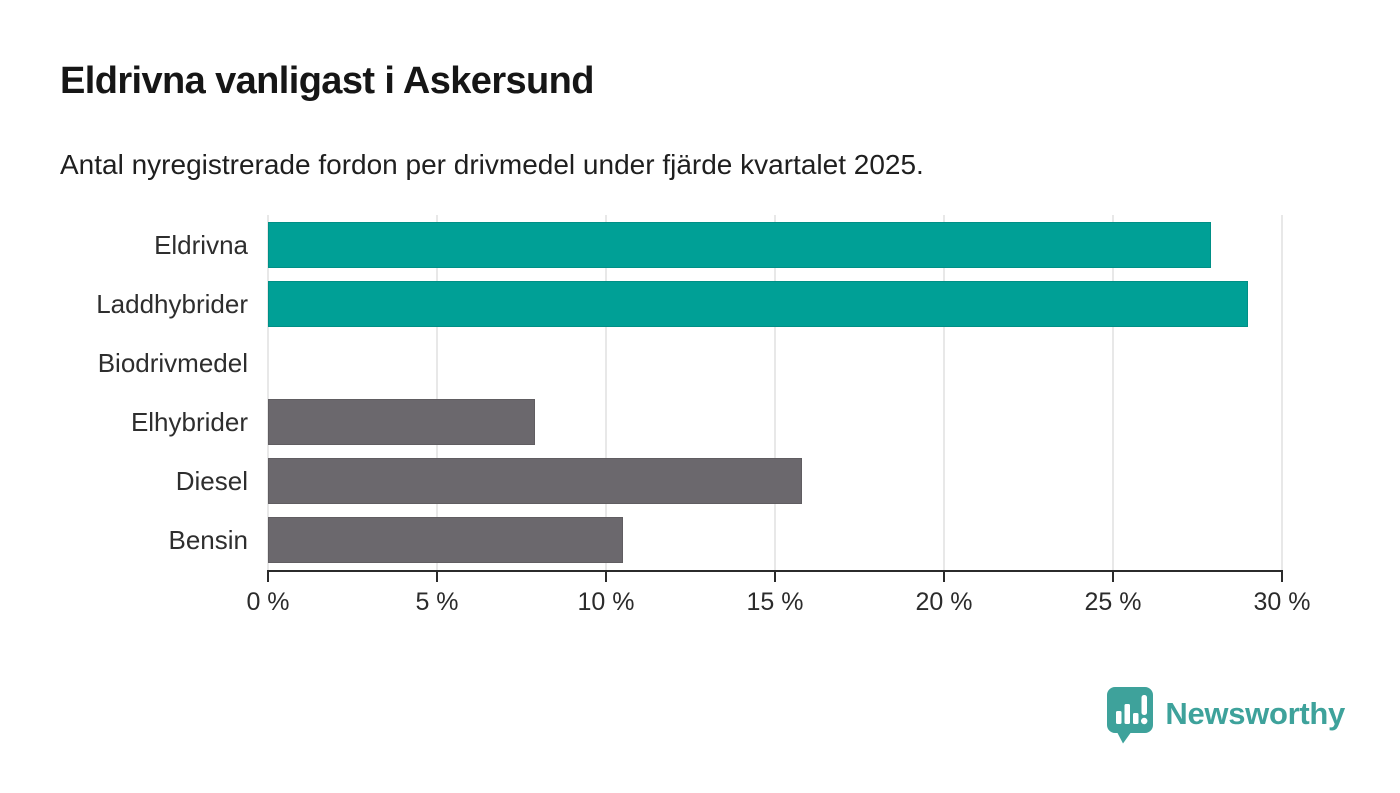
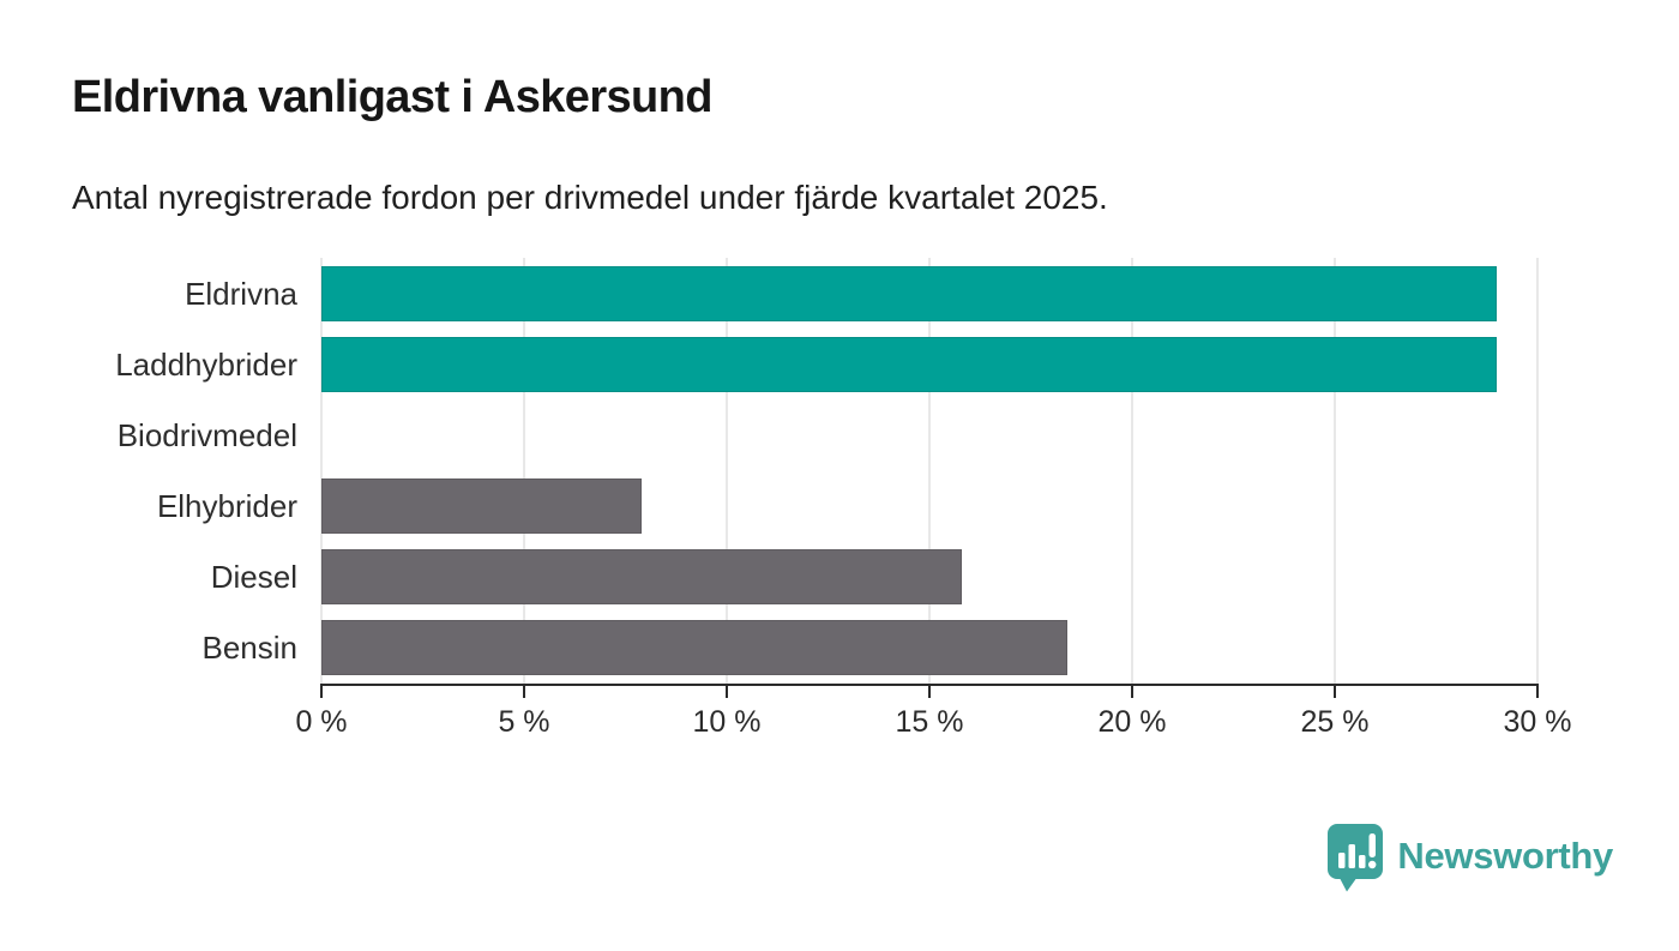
Eldrivna: 27.9% -> 29.0%
Bensin: 10.5% -> 18.4%
